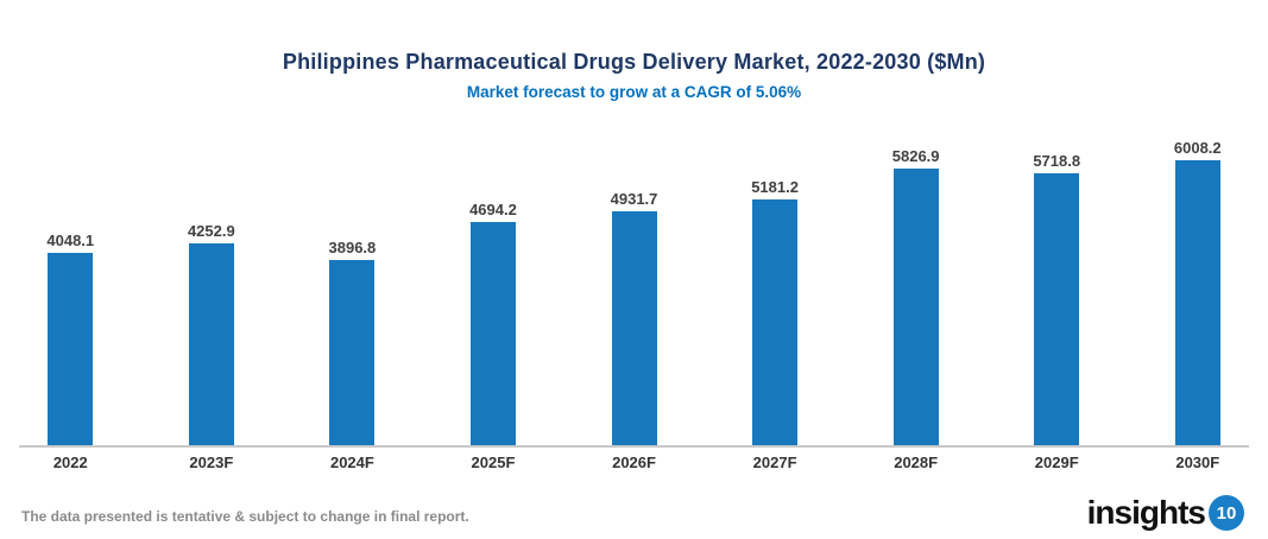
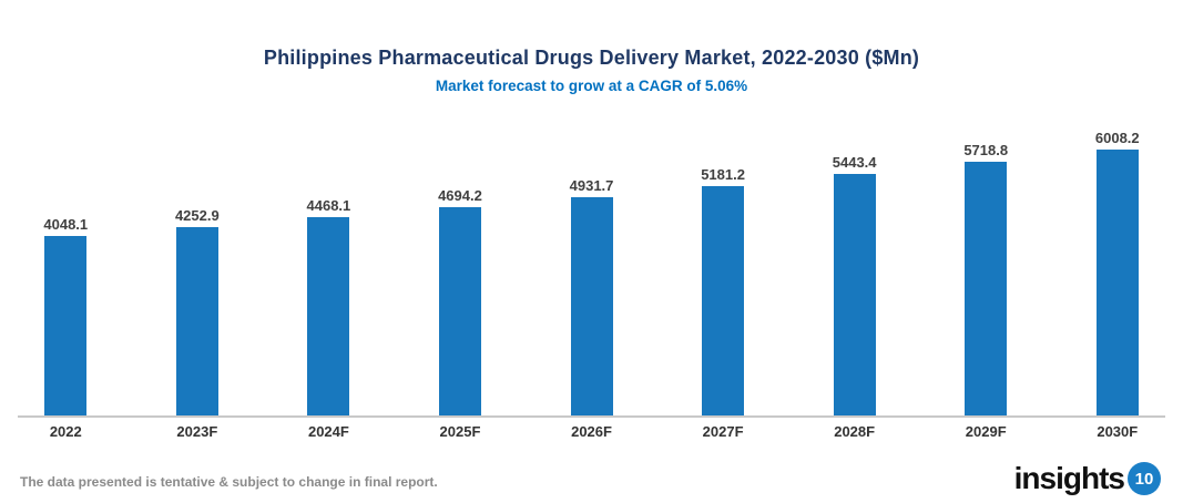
2024F: 3896.8 -> 4468.1
2028F: 5826.9 -> 5443.4
